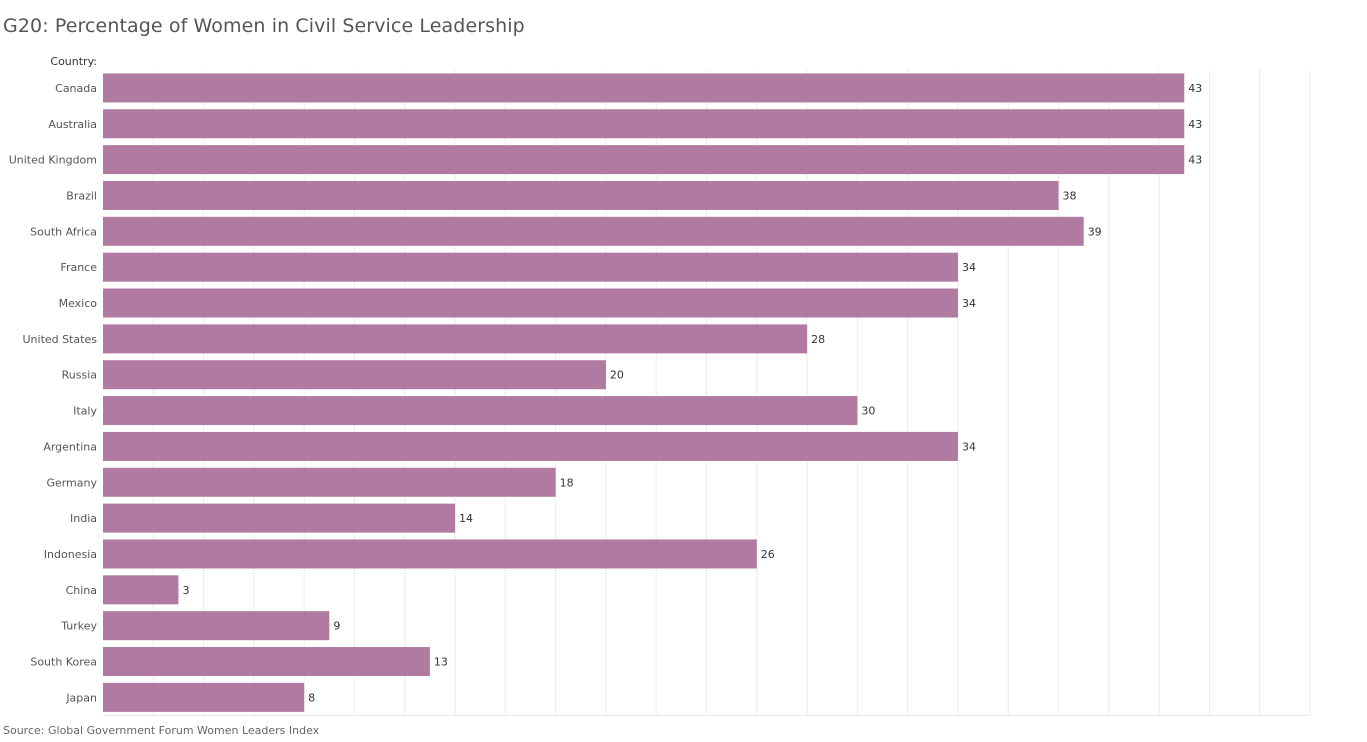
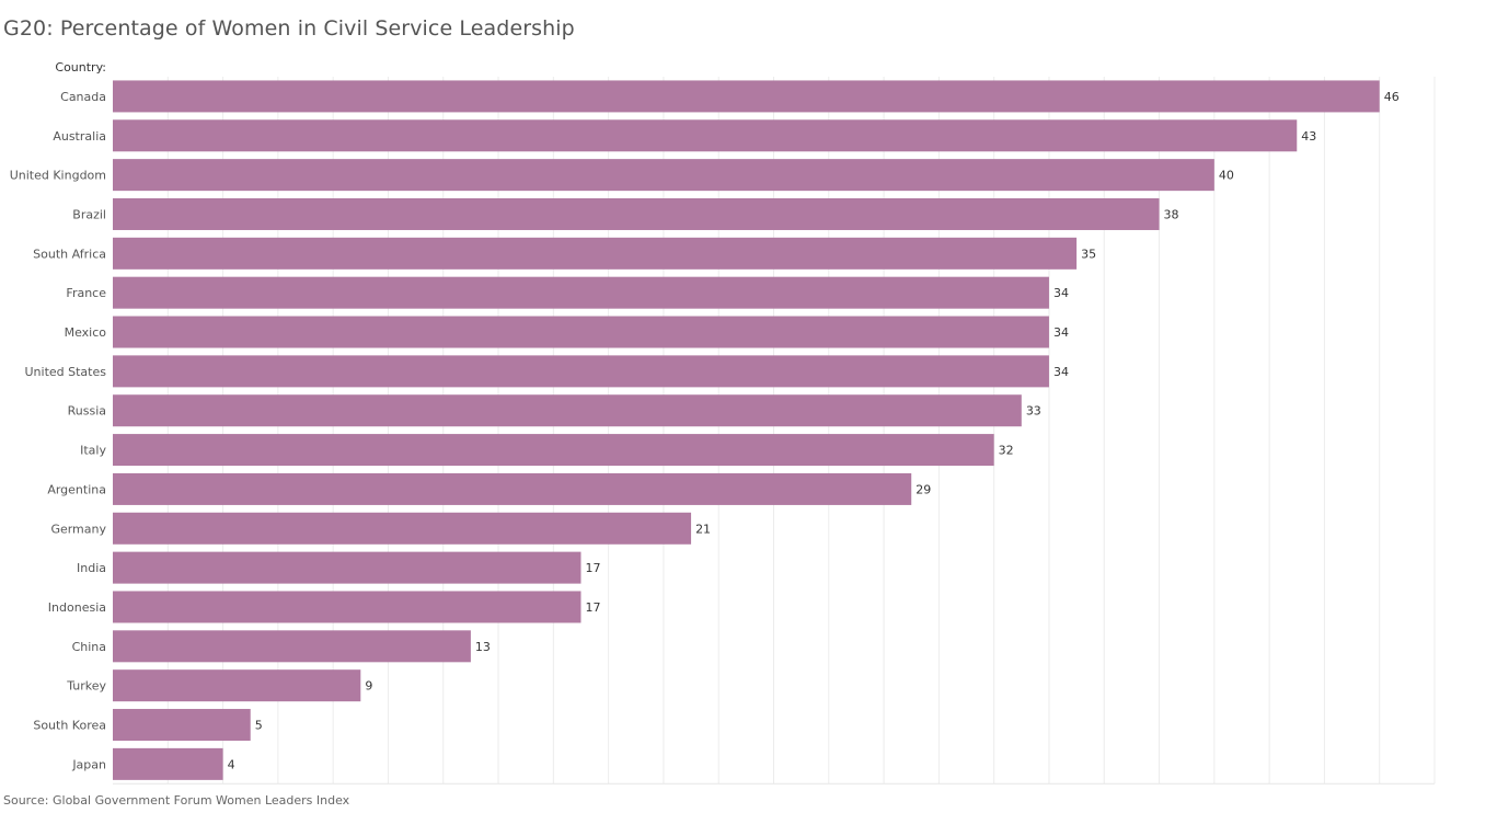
Canada: 43 -> 46
United Kingdom: 43 -> 40
South Africa: 39 -> 35
United States: 28 -> 34
Russia: 20 -> 33
Italy: 30 -> 32
Argentina: 34 -> 29
Germany: 18 -> 21
India: 14 -> 17
Indonesia: 26 -> 17
China: 3 -> 13
South Korea: 13 -> 5
Japan: 8 -> 4
